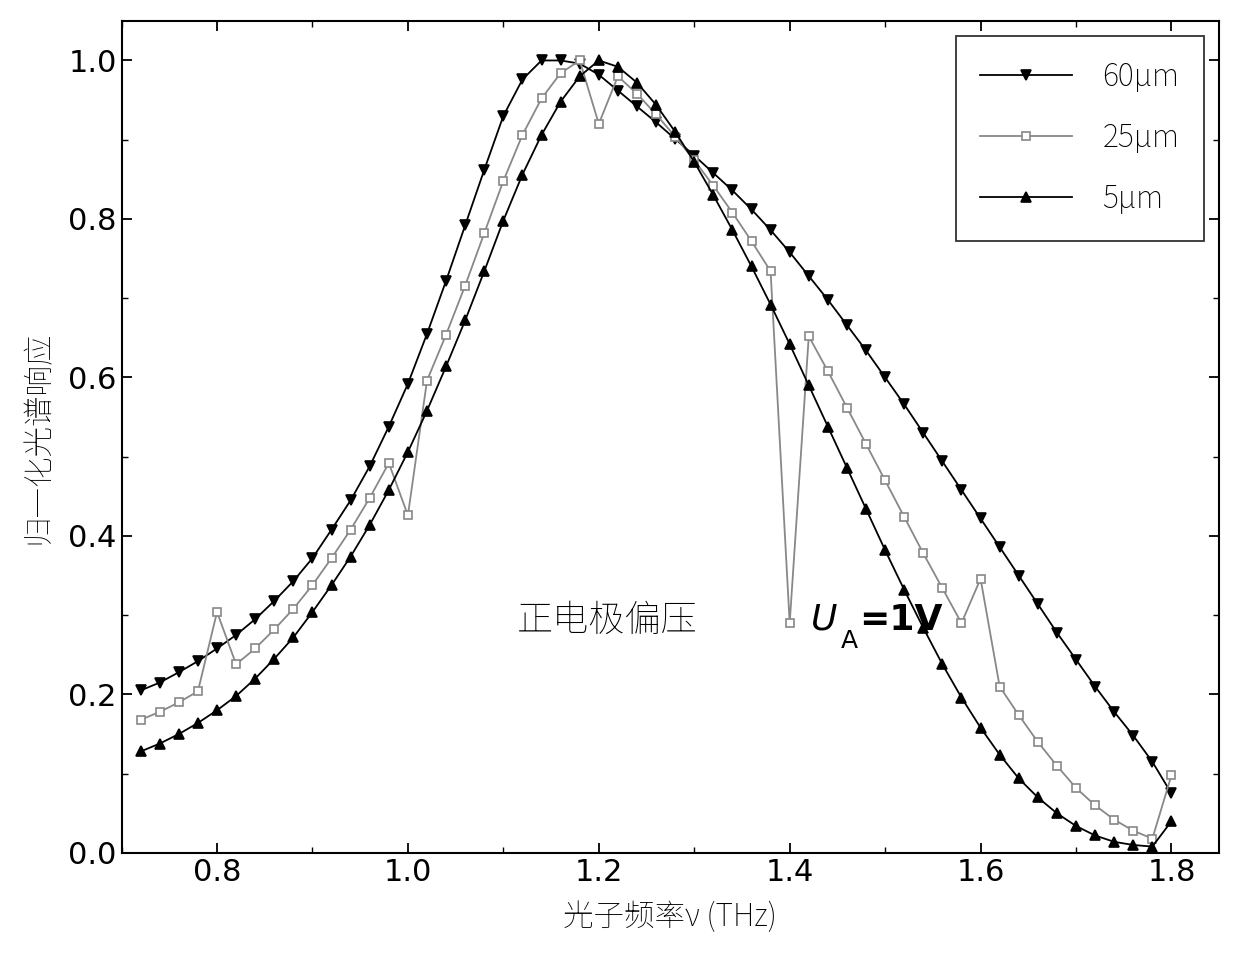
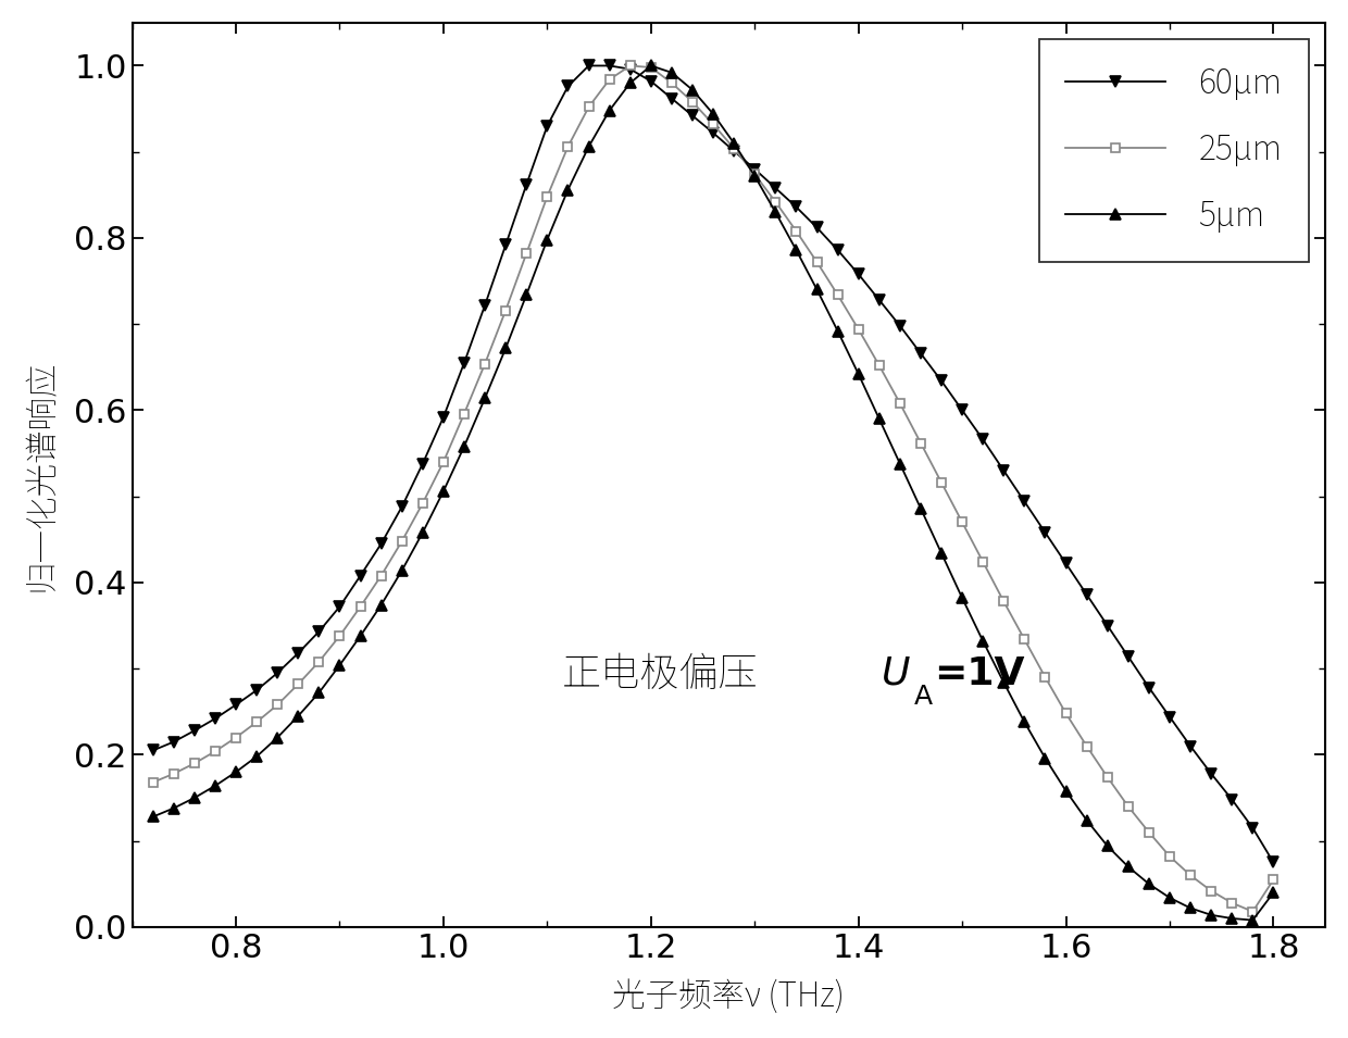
25μm/0.8: 0.304 -> 0.220
25μm/1.0: 0.426 -> 0.540
25μm/1.2: 0.920 -> 0.998
25μm/1.4: 0.290 -> 0.694
25μm/1.6: 0.346 -> 0.248
25μm/1.8: 0.098 -> 0.055
